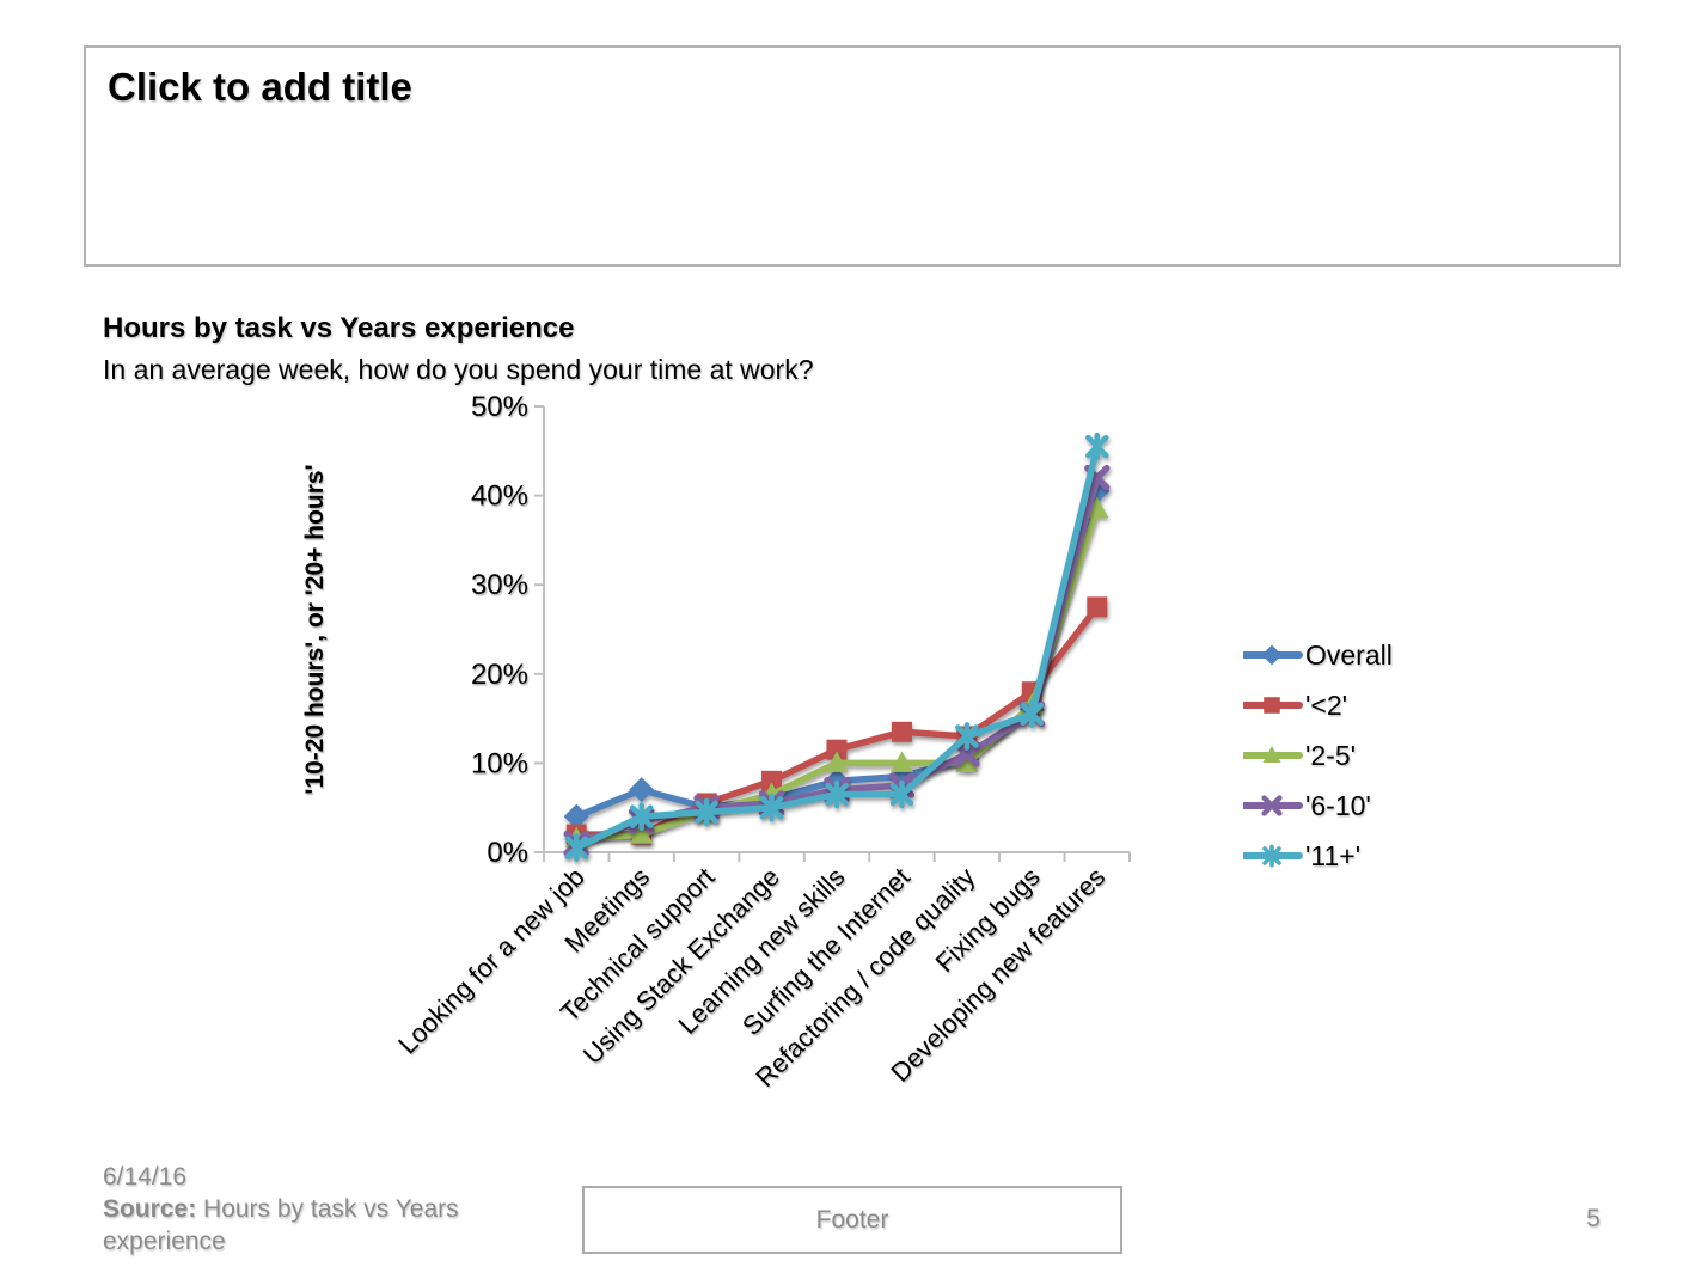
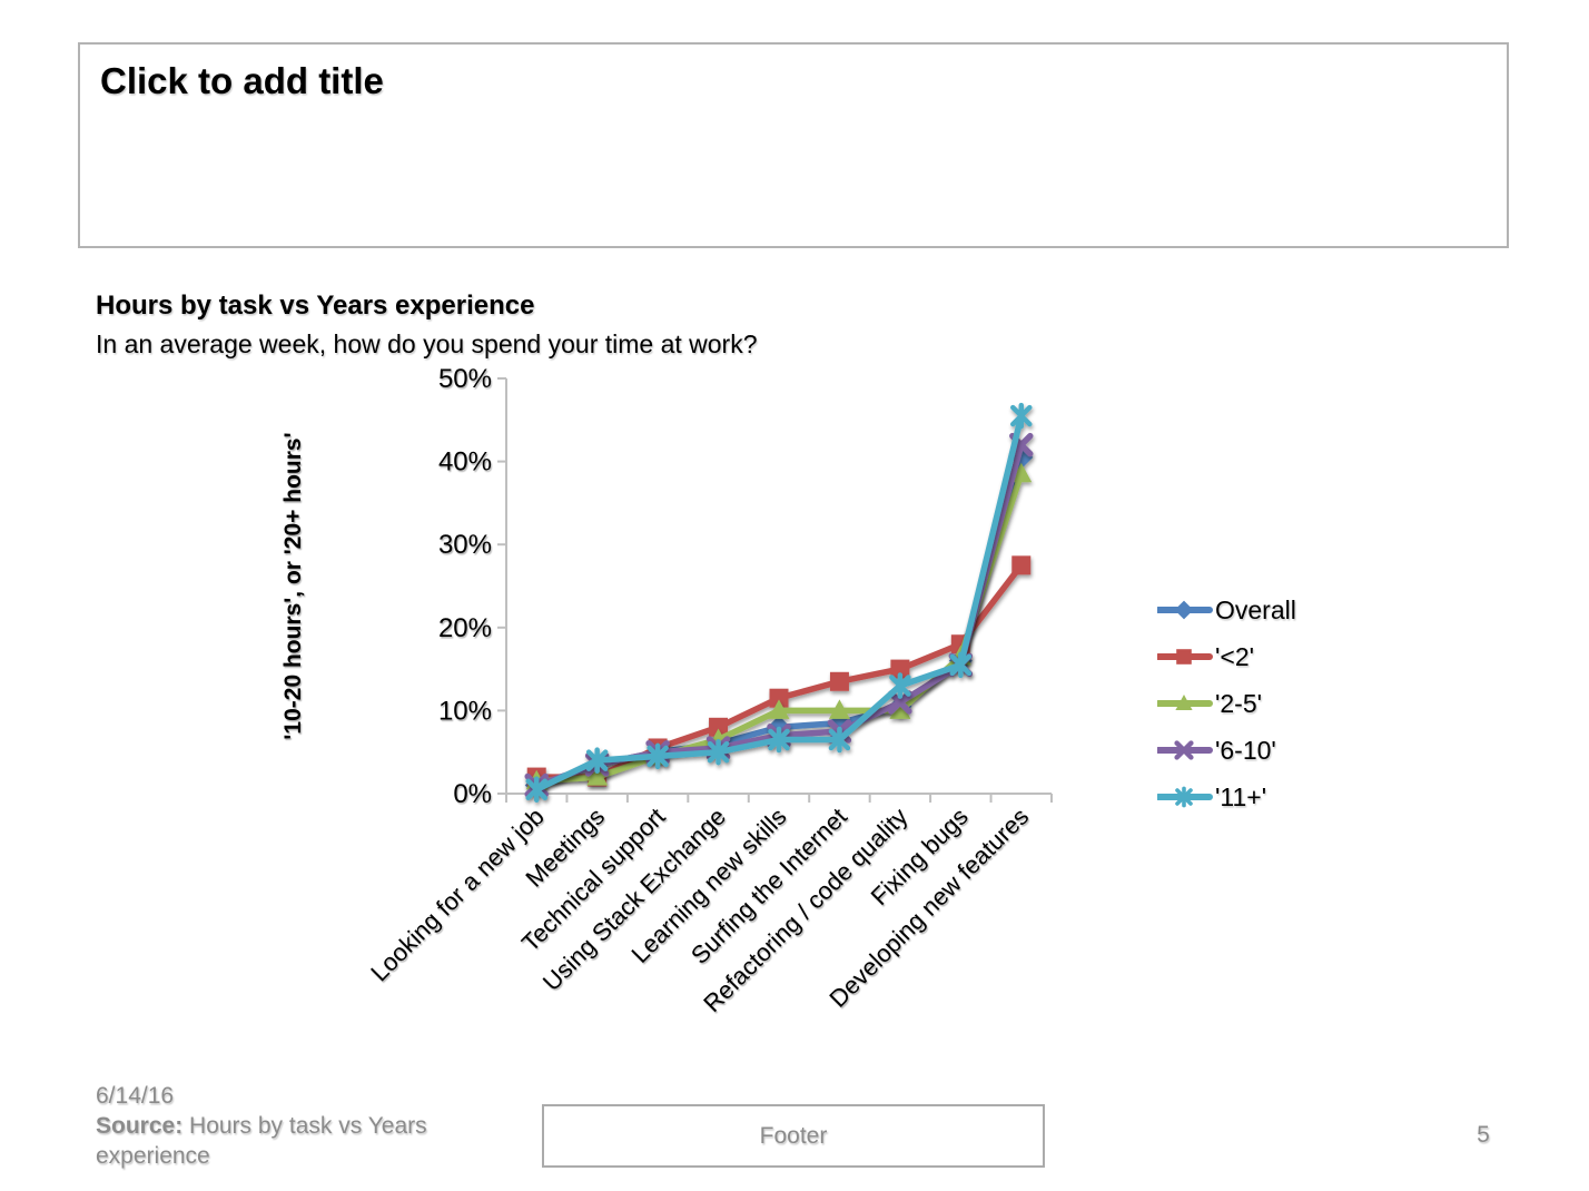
Overall/Looking for a new job: 4% -> 1%
Overall/Meetings: 7% -> 4%
'<2'/Refactoring / code quality: 13% -> 15%
